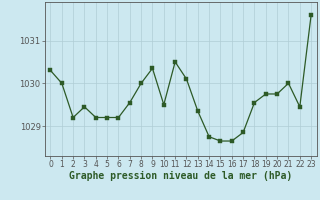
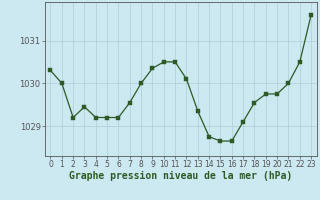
10: 1029.50 -> 1030.50
17: 1028.85 -> 1029.10
22: 1029.45 -> 1030.50
